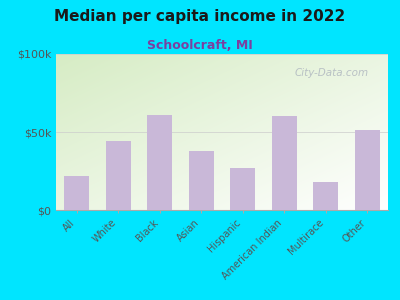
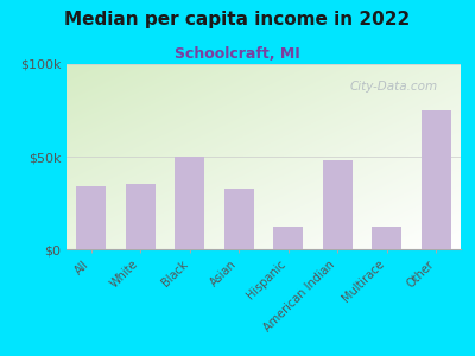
All: $22k -> $34k
White: $44k -> $35k
Black: $61k -> $50k
Asian: $38k -> $33k
Hispanic: $27k -> $12k
American Indian: $60k -> $48k
Multirace: $18k -> $12k
Other: $51k -> $75k
